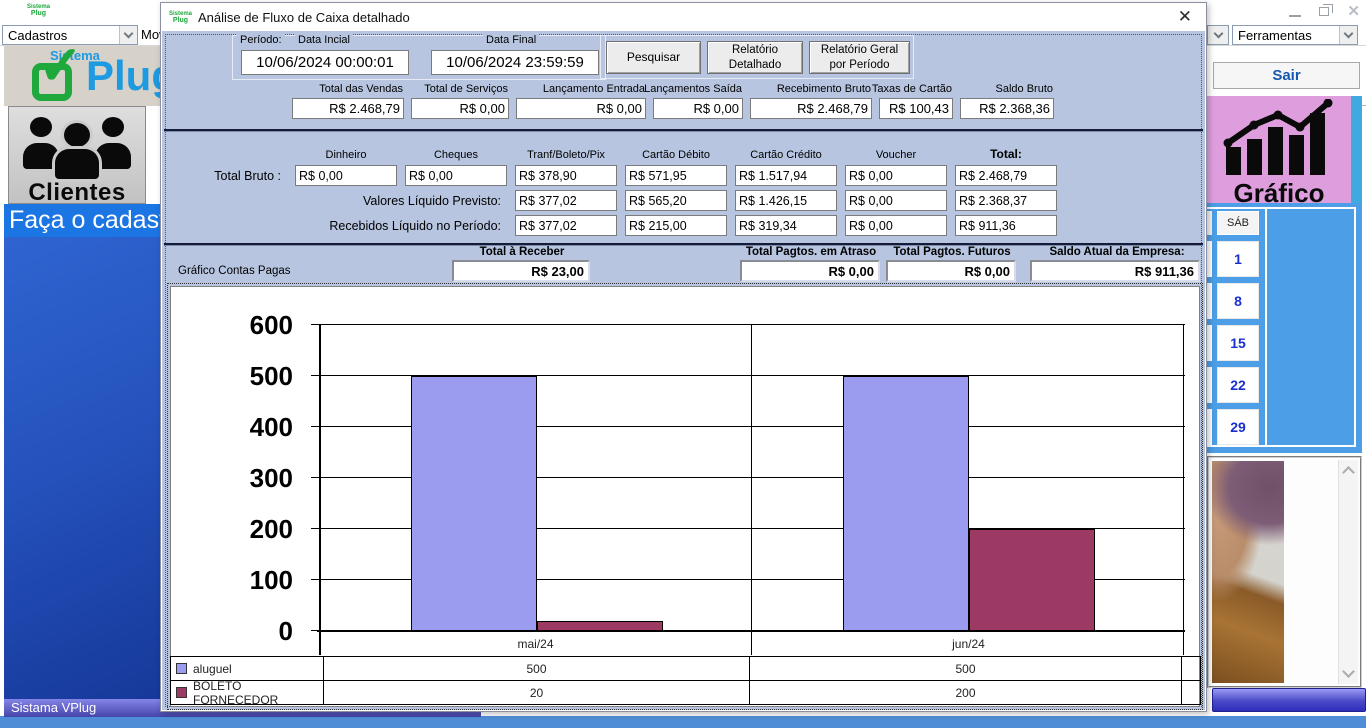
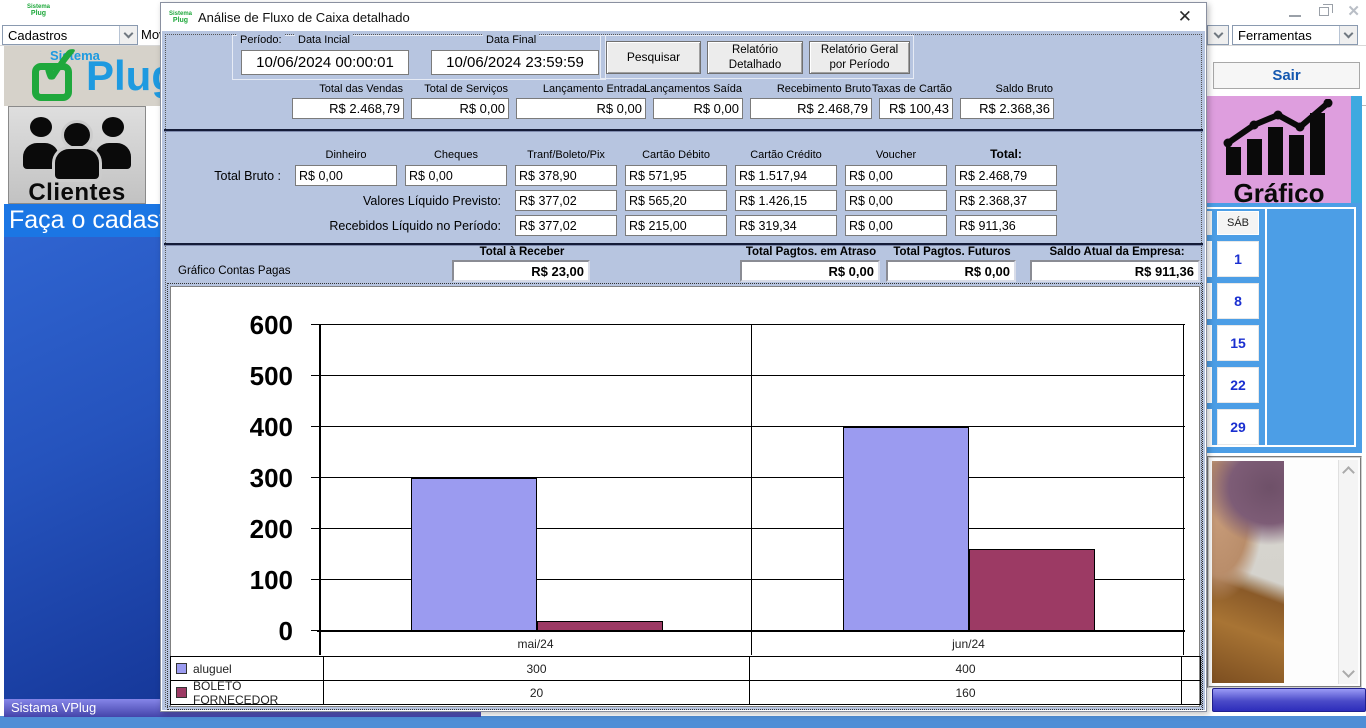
aluguel/mai/24: 500 -> 300
aluguel/jun/24: 500 -> 400
BOLETO FORNECEDOR/jun/24: 200 -> 160
